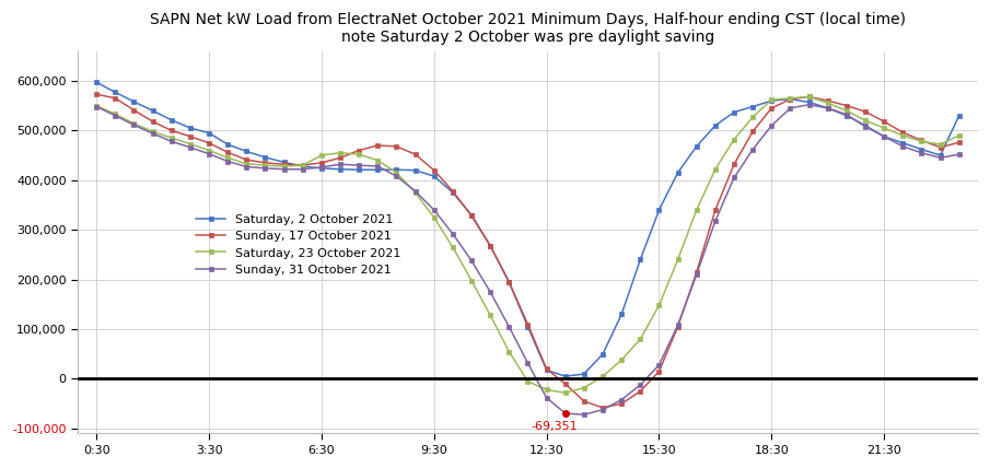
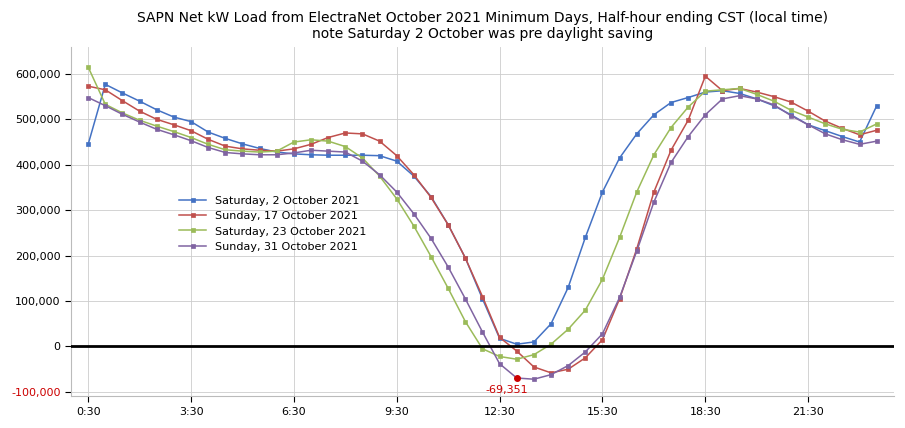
Saturday, 2 October 2021/0:30: 597,000 -> 445,000
Saturday, 23 October 2021/0:30: 550,000 -> 615,000
Sunday, 17 October 2021/18:30: 545,000 -> 595,000
